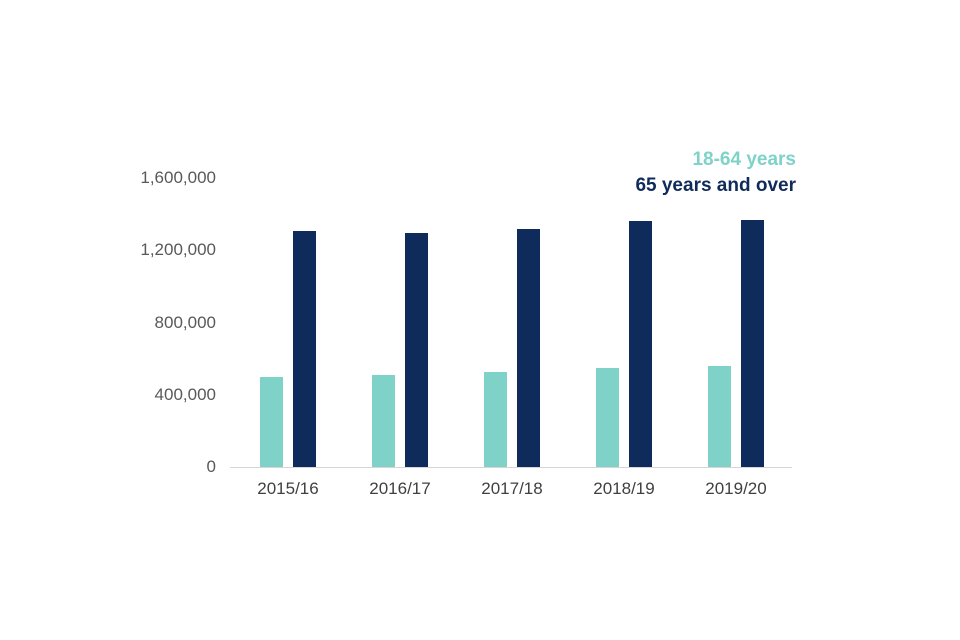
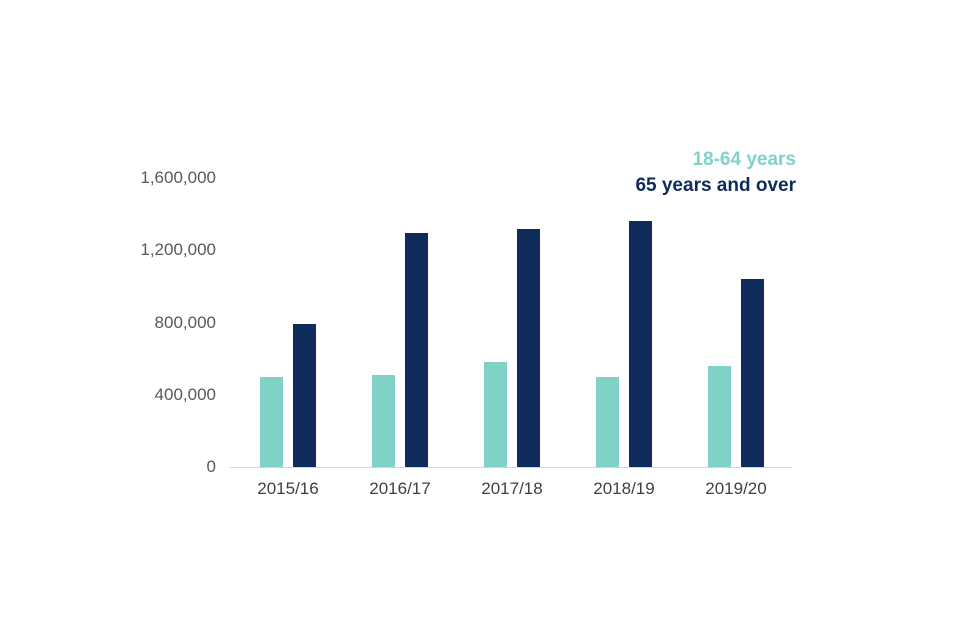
65 years and over/2015/16: 1300000 -> 790000
18-64 years/2017/18: 520000 -> 580000
18-64 years/2018/19: 550000 -> 500000
65 years and over/2019/20: 1360000 -> 1040000
